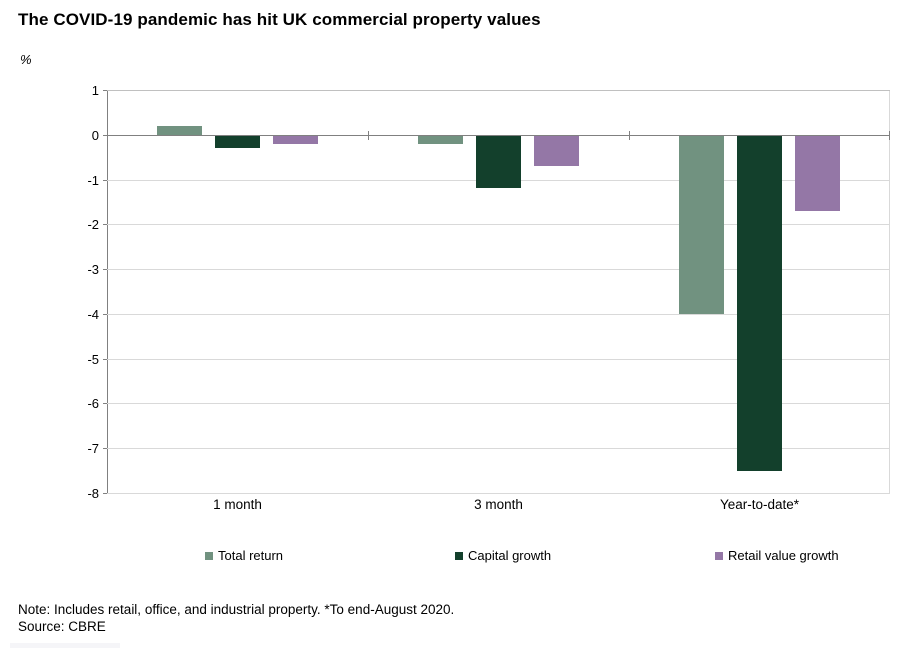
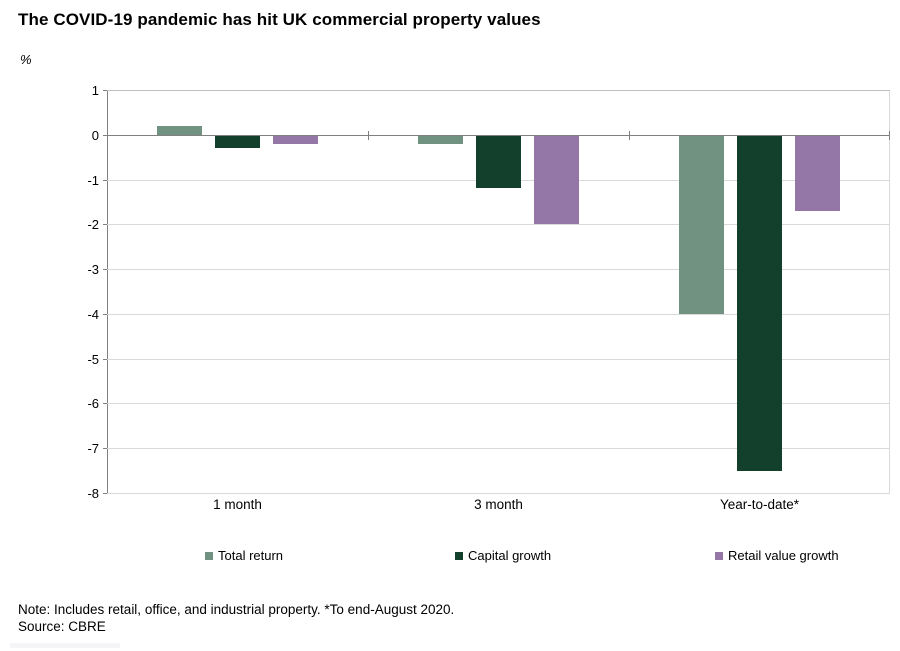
Retail value growth/3 month: -0.7 -> -2.0
